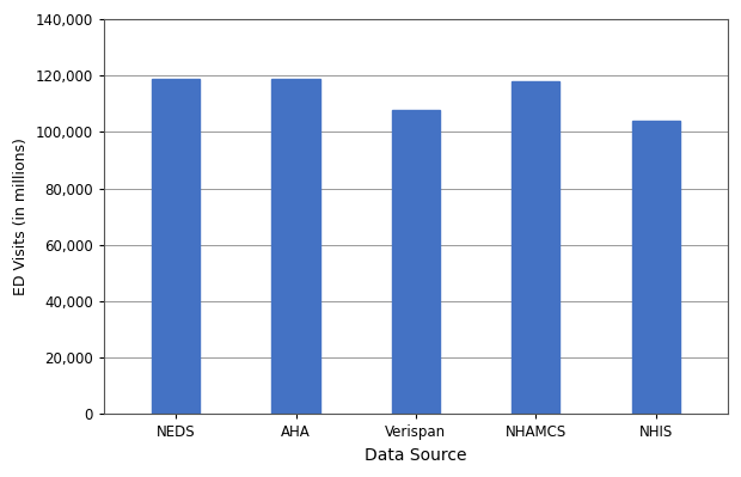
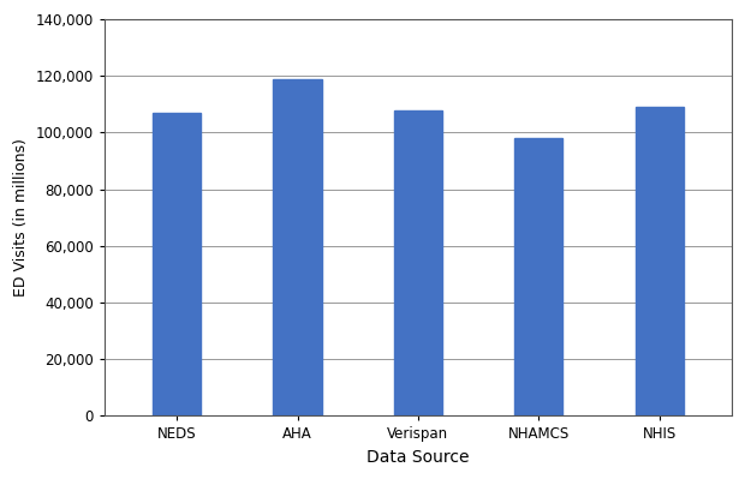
NEDS: 119,000 -> 107,000
NHAMCS: 118,000 -> 98,000
NHIS: 104,000 -> 109,000
